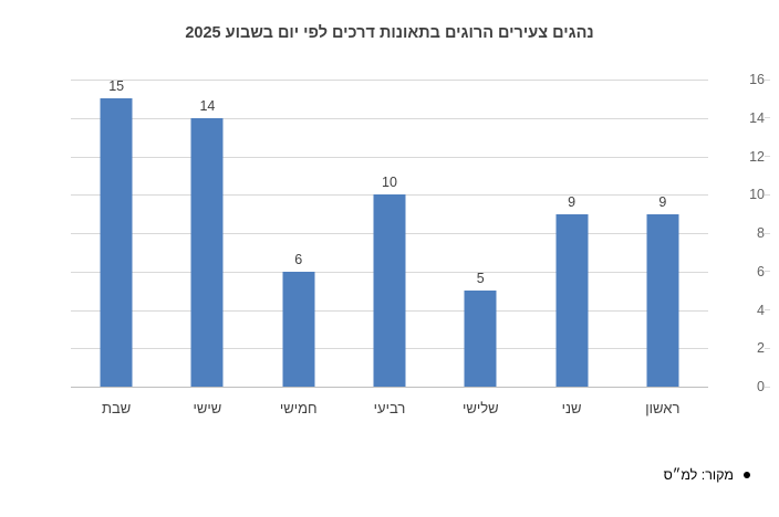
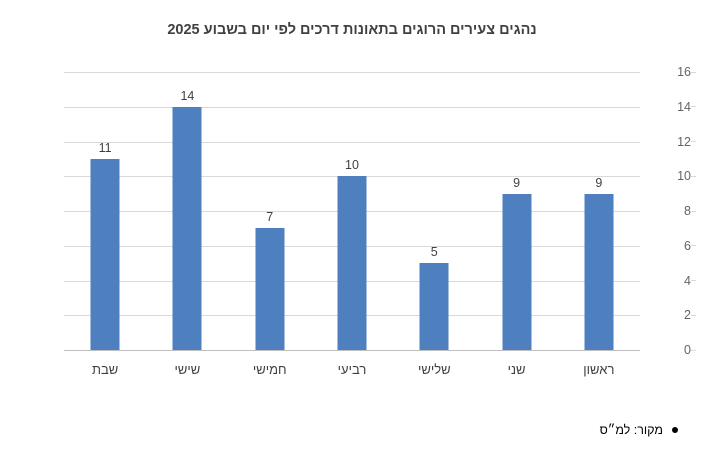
שבת: 15 -> 11
חמישי: 6 -> 7
